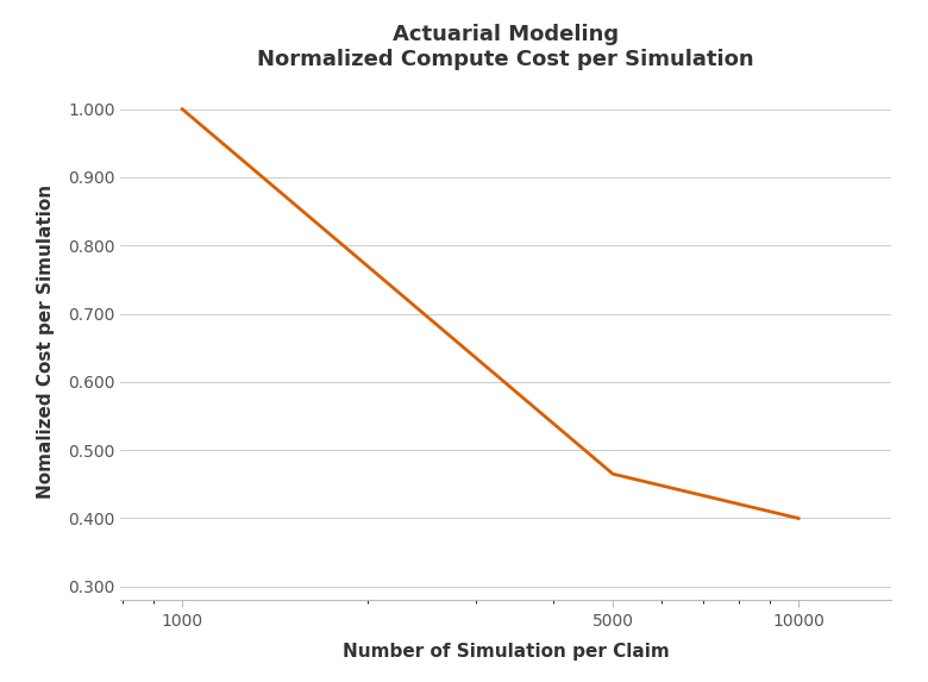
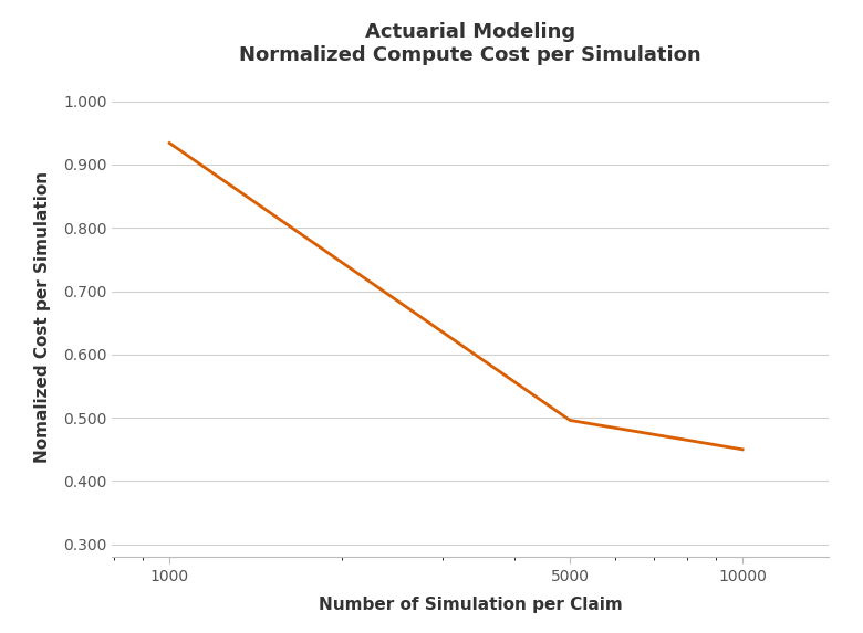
1000: 1.000 -> 0.934
5000: 0.465 -> 0.496
10000: 0.400 -> 0.450
